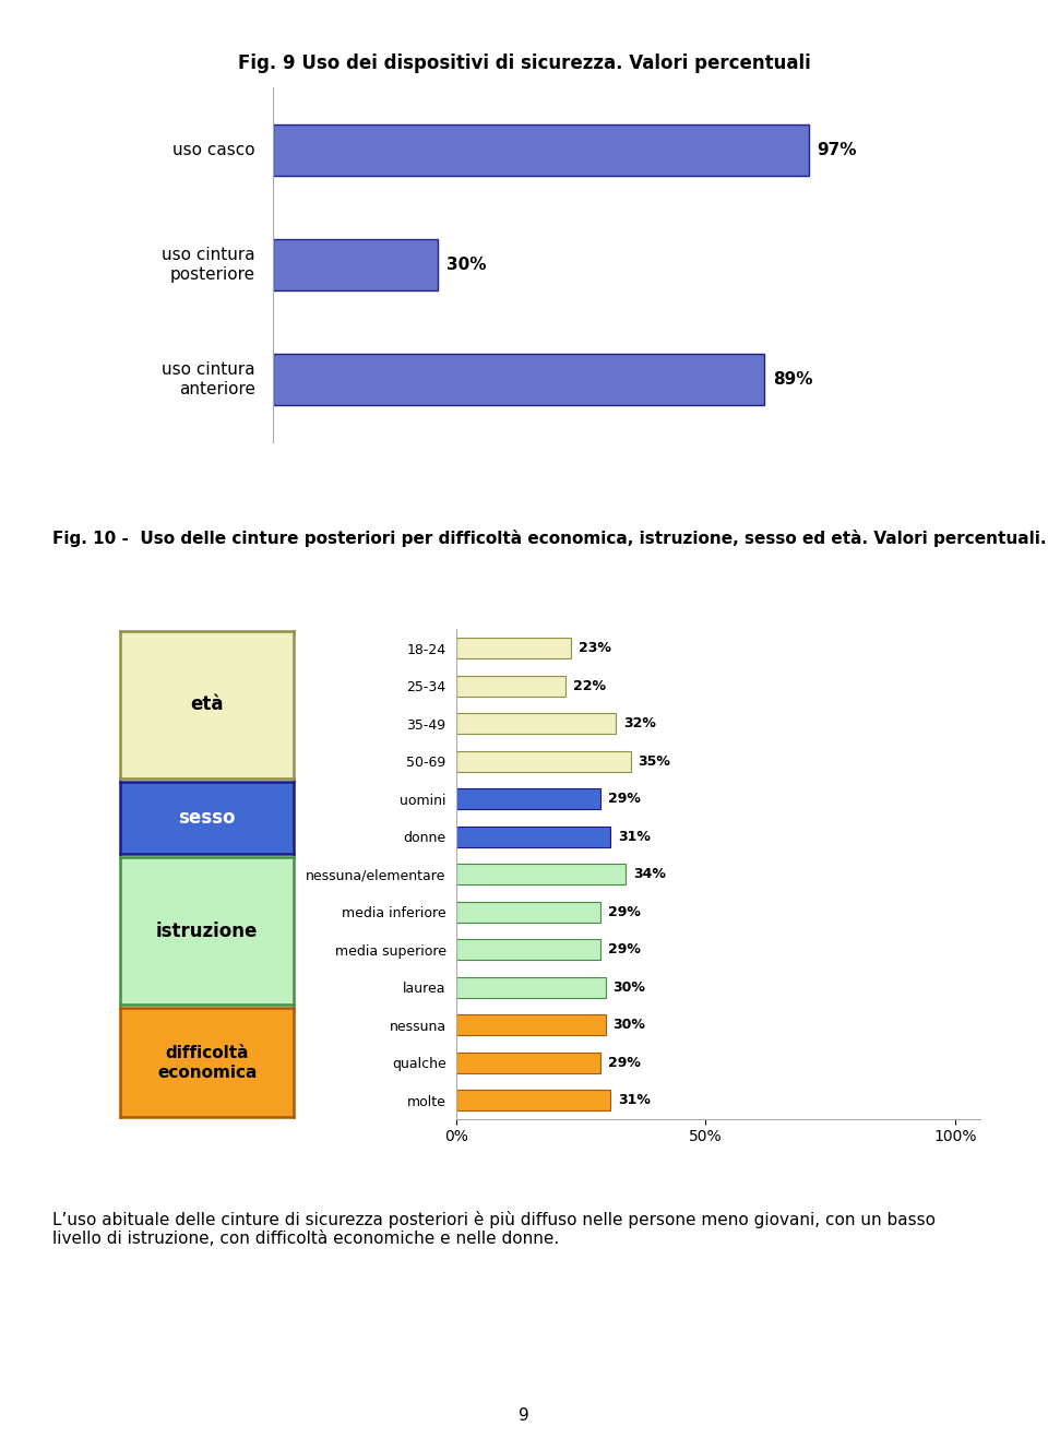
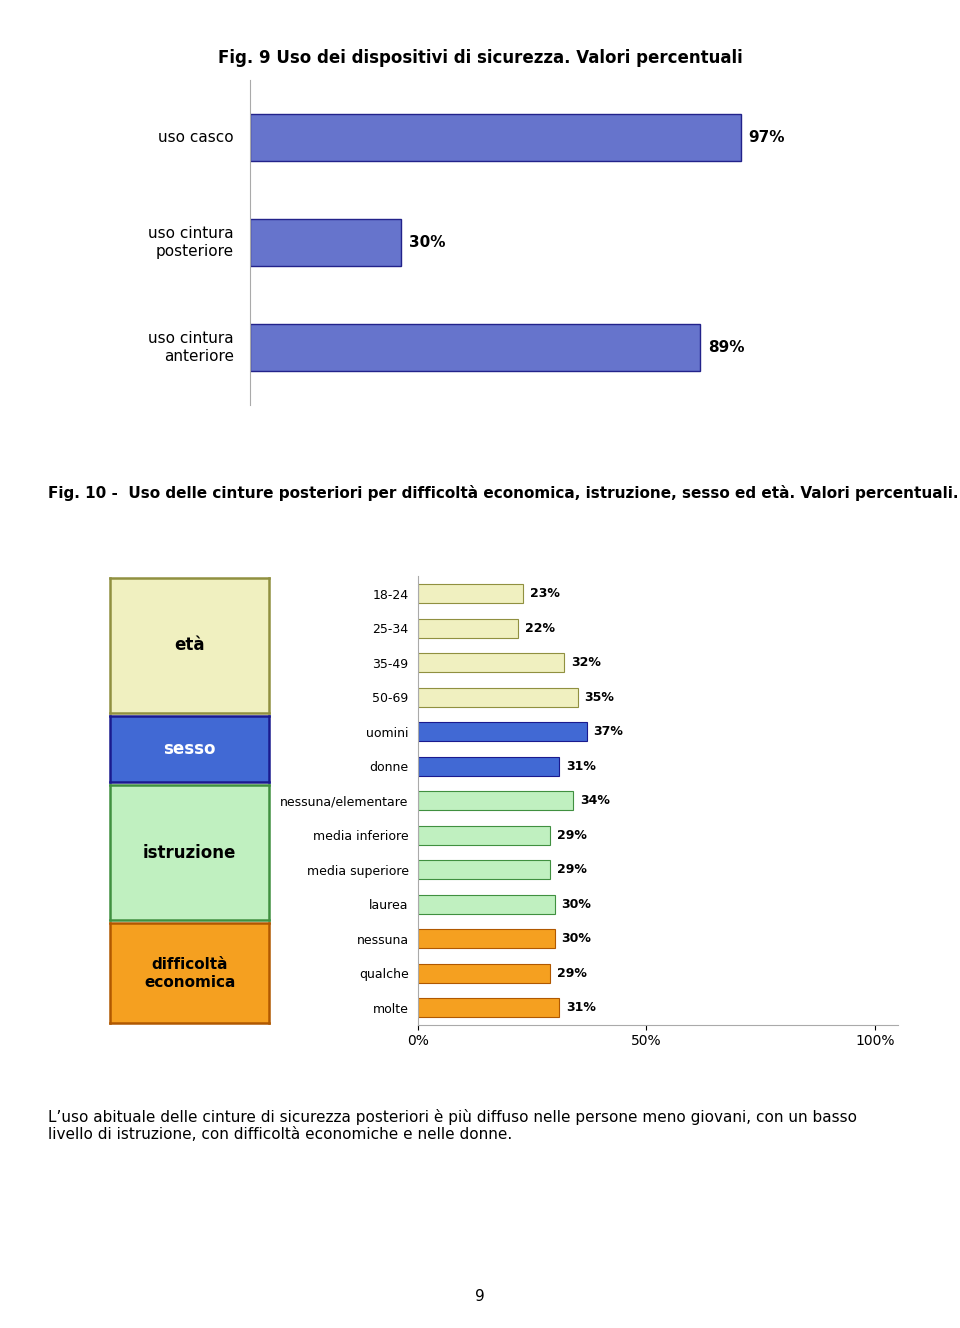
uomini: 29% -> 37%
